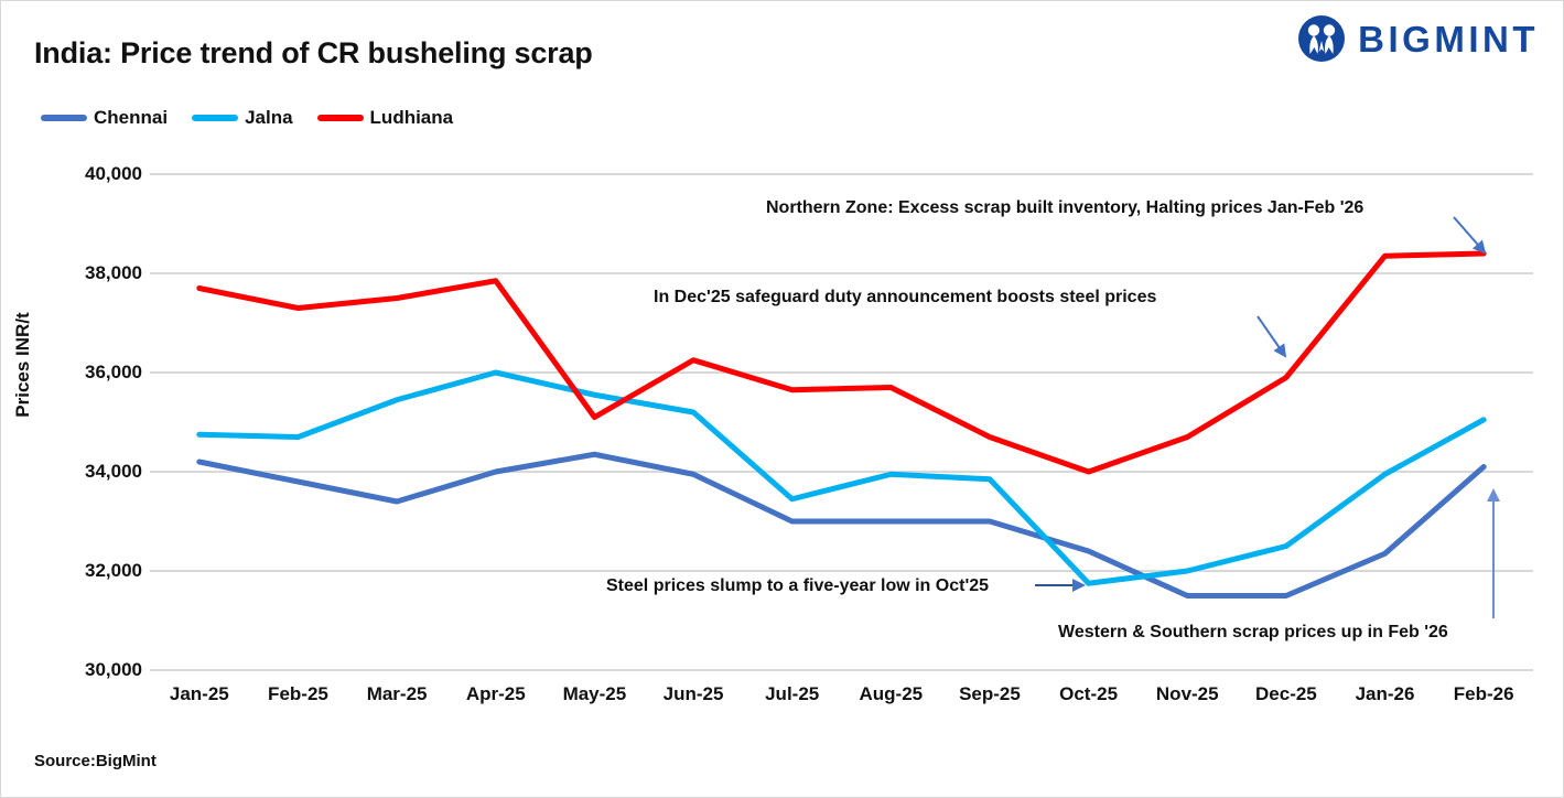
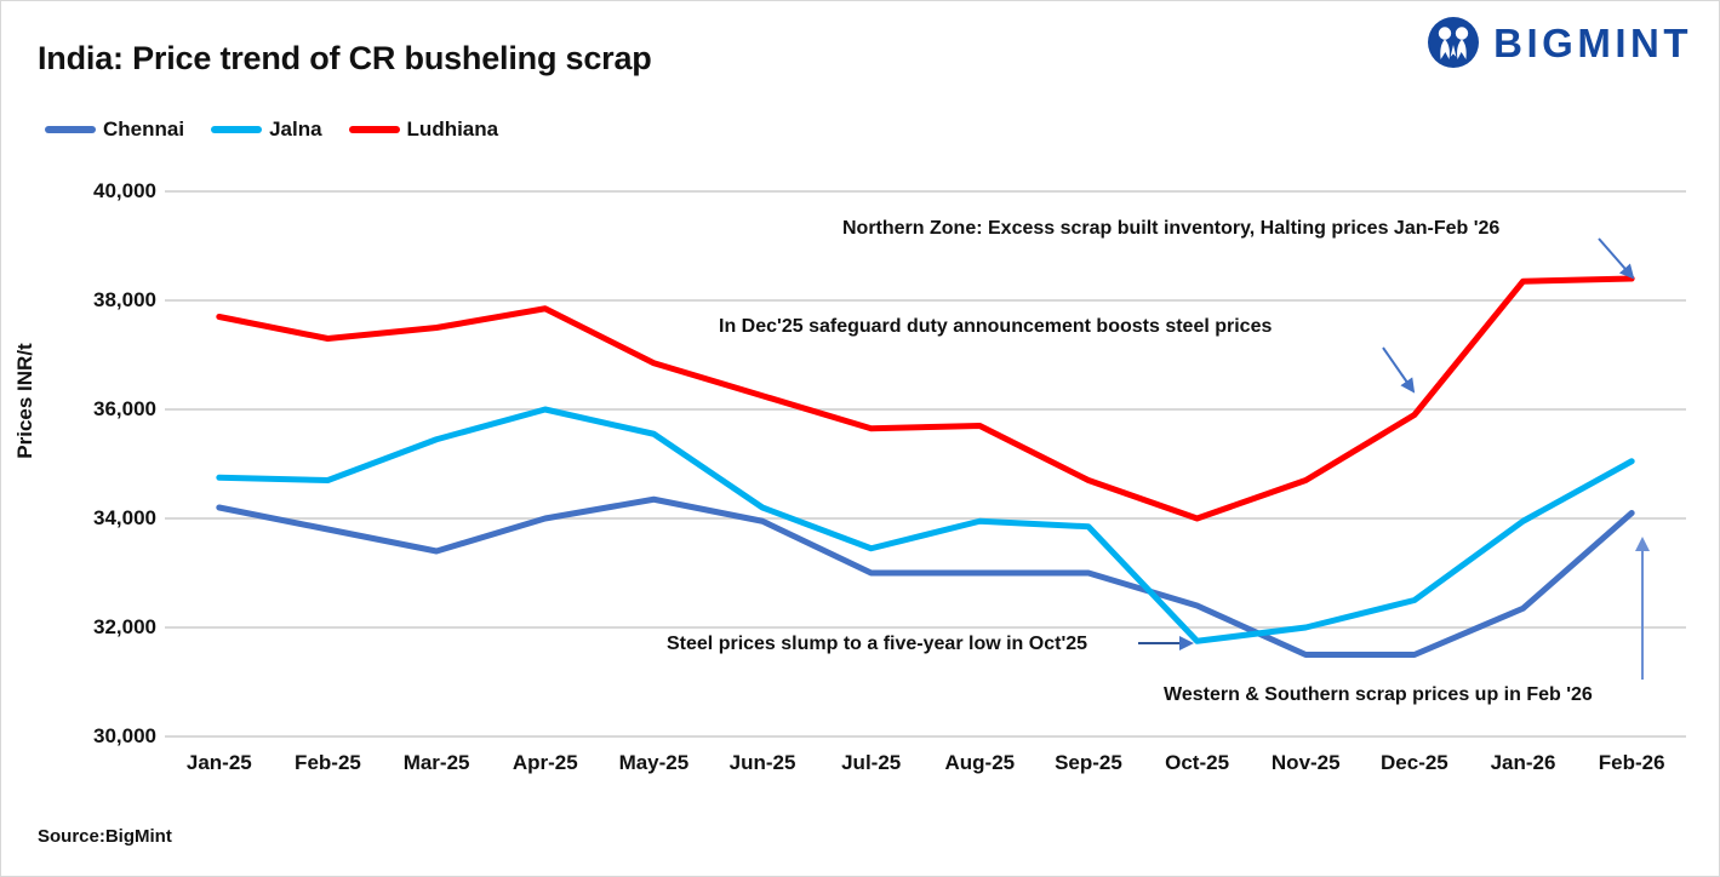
Ludhiana/May-25: 35100 -> 36800
Jalna/Jun-25: 35200 -> 34200
